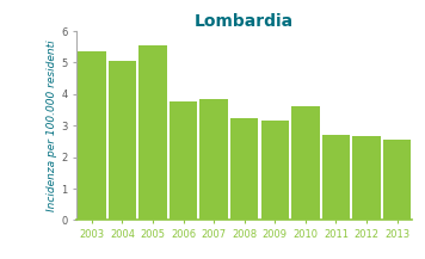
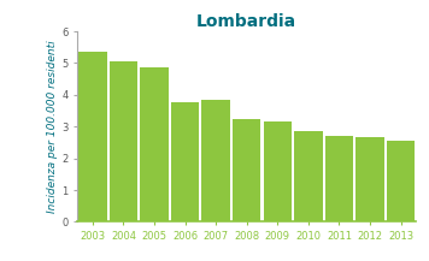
2005: 5.55 -> 4.85
2010: 3.60 -> 2.85
